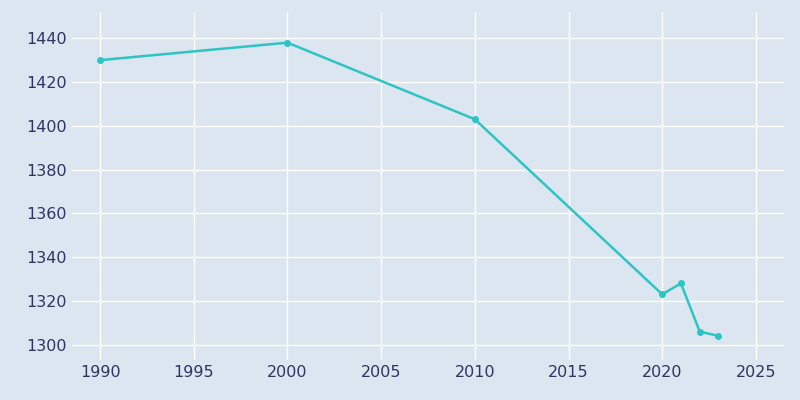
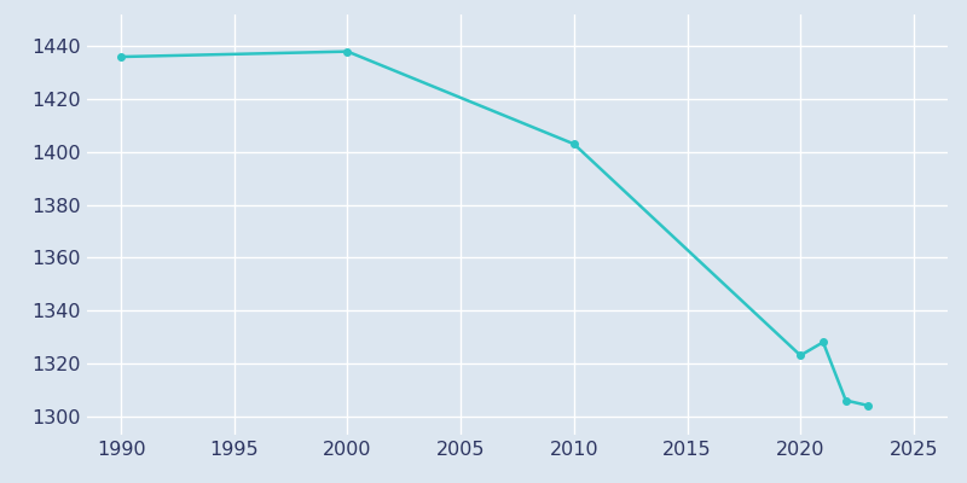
1990: 1430 -> 1436
